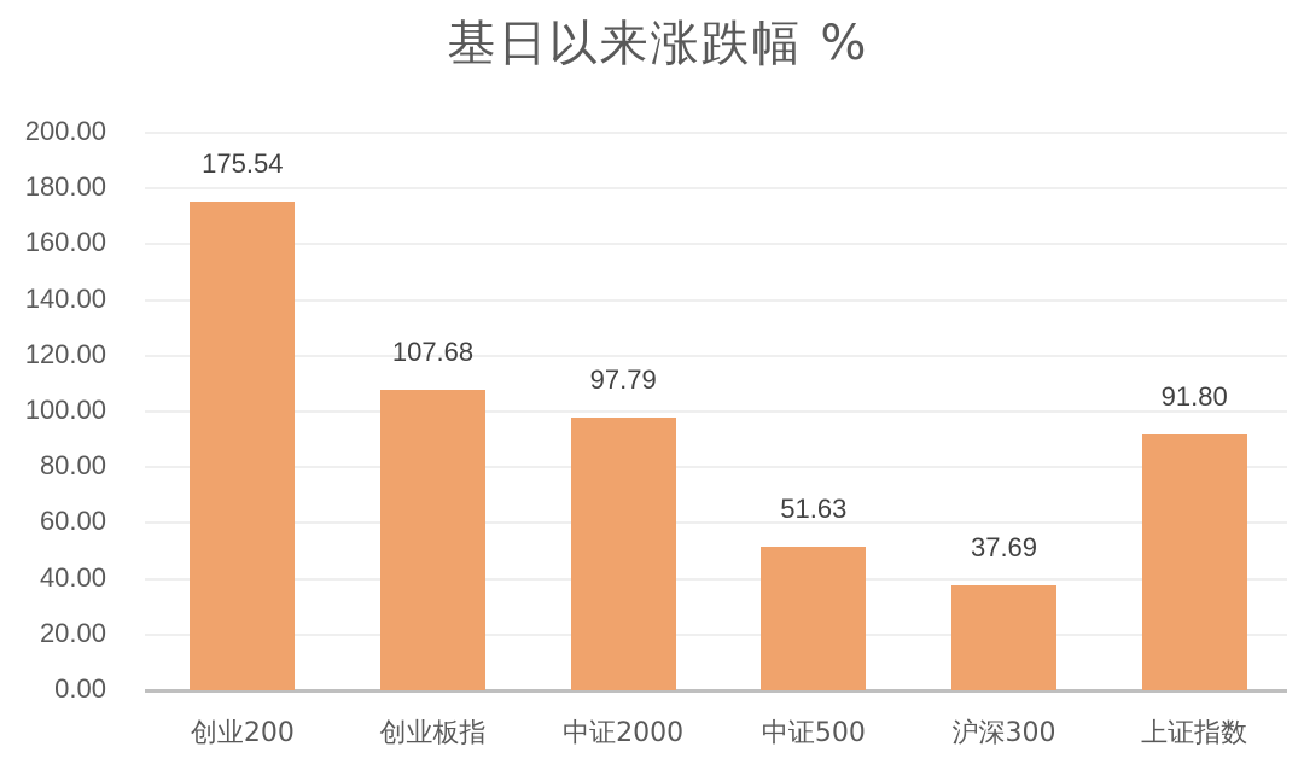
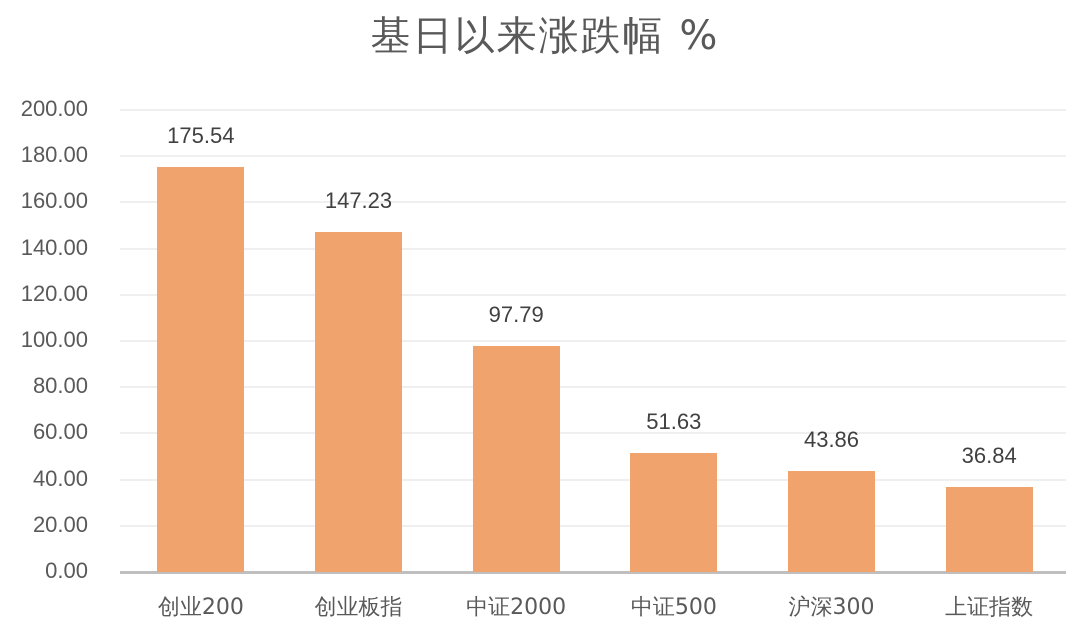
创业板指: 107.68 -> 147.23
沪深300: 37.69 -> 43.86
上证指数: 91.80 -> 36.84
